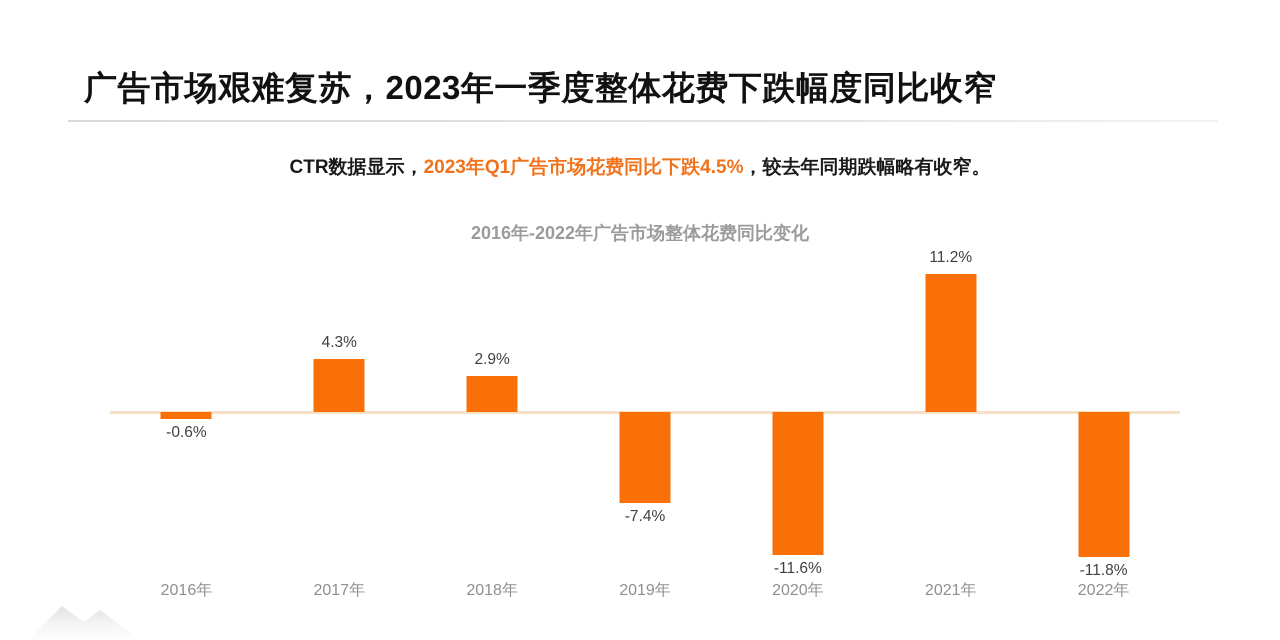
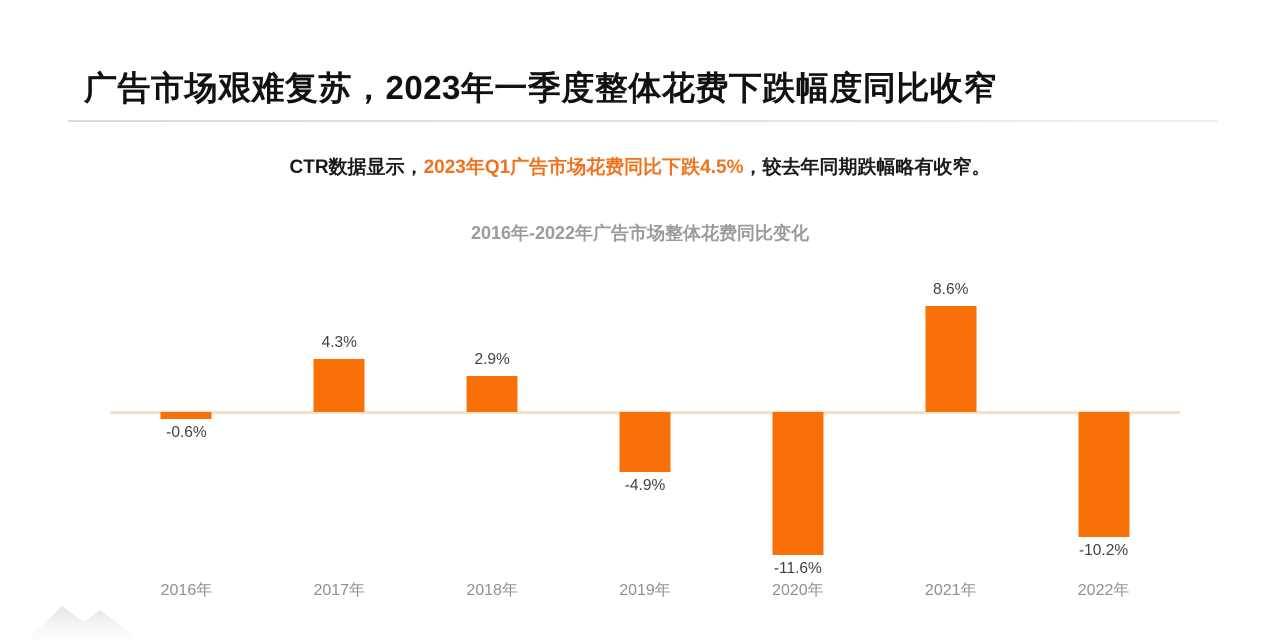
2019年: -7.4% -> -4.9%
2021年: 11.2% -> 8.6%
2022年: -11.8% -> -10.2%
